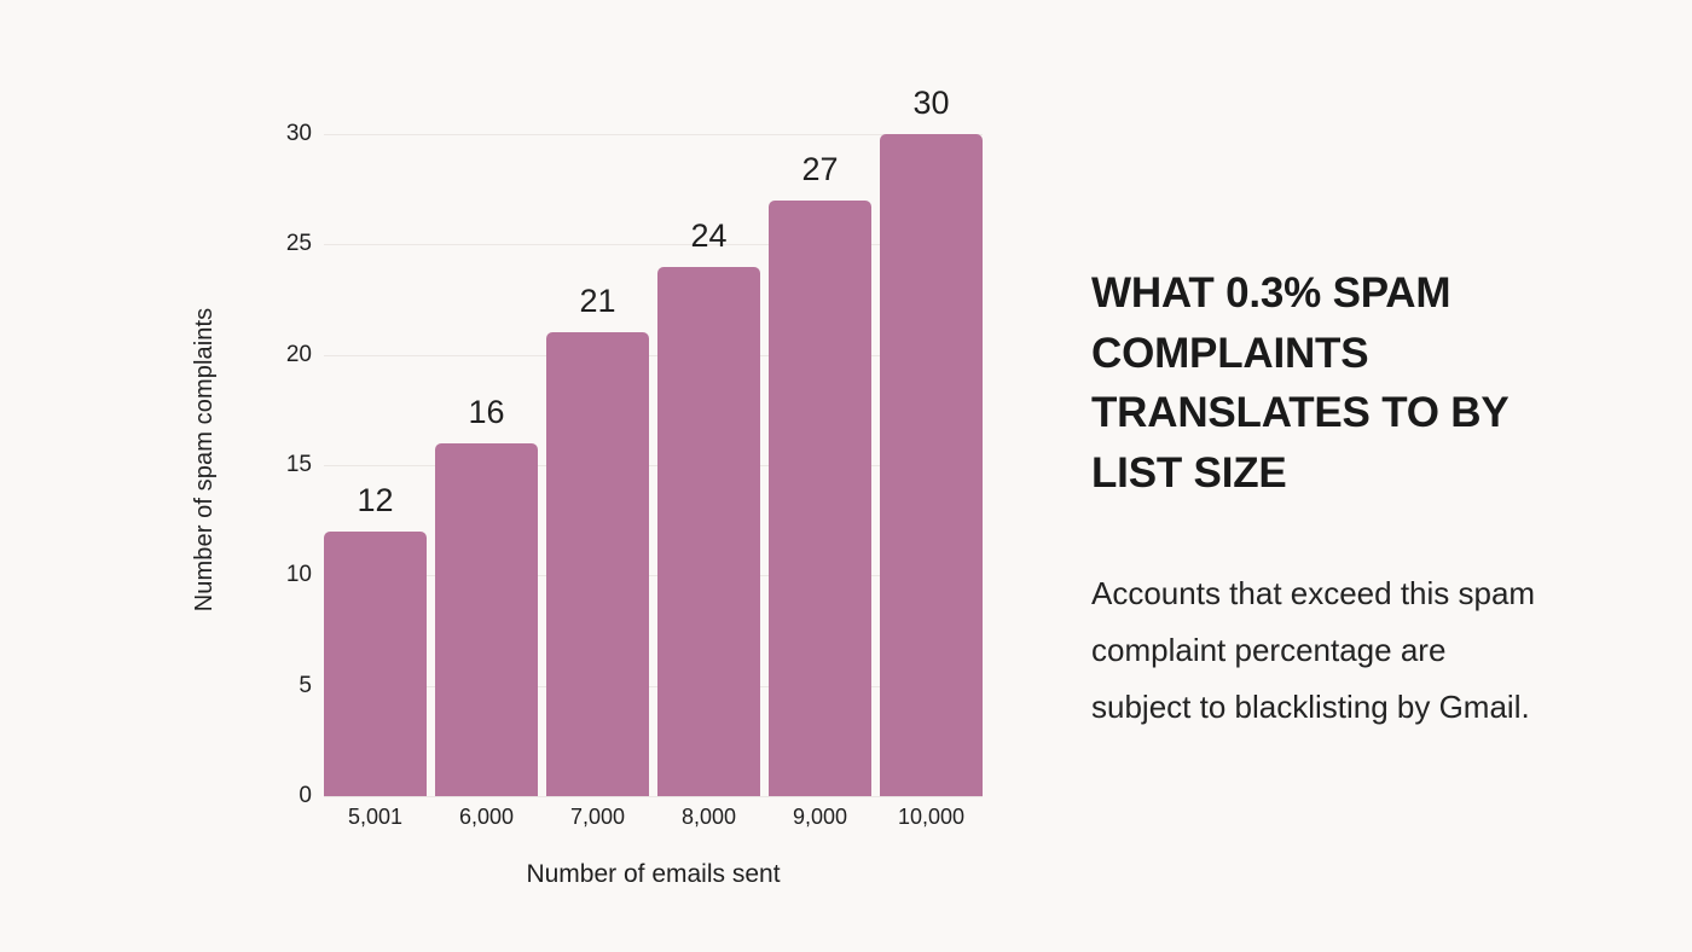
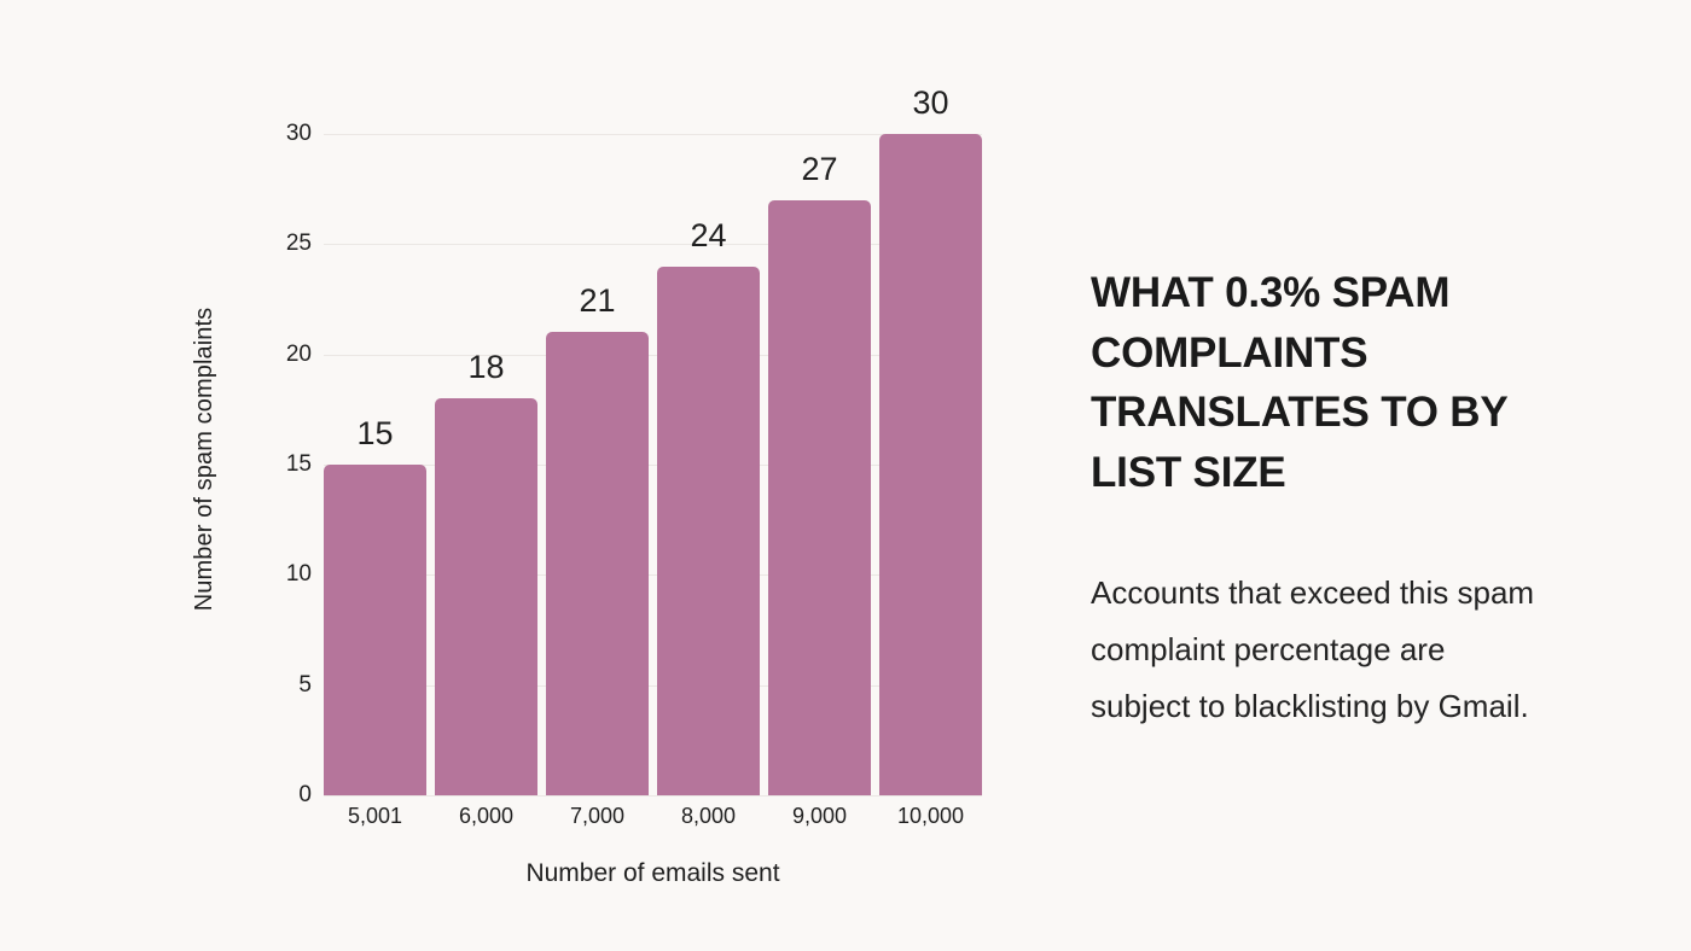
5,001: 12 -> 15
6,000: 16 -> 18
